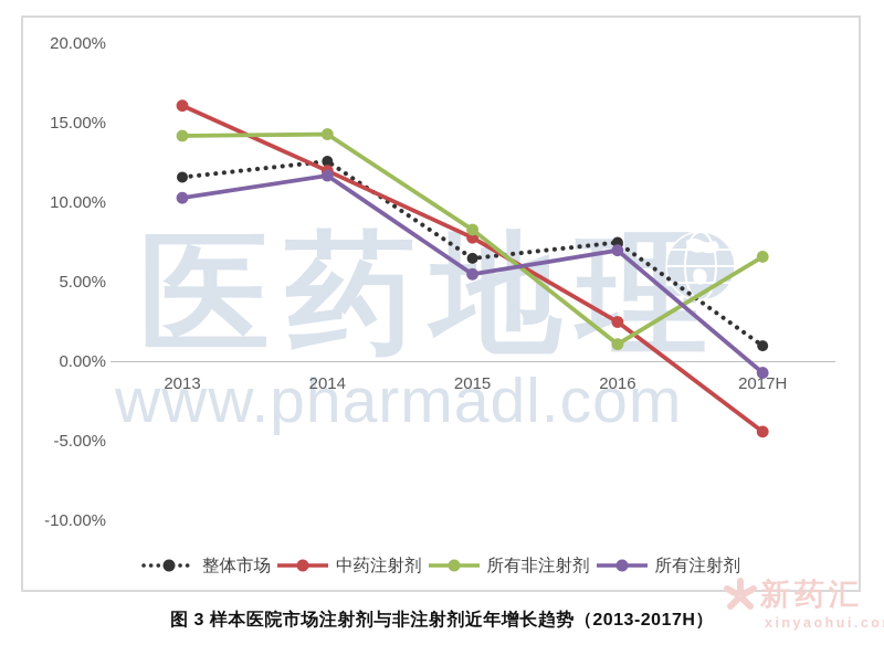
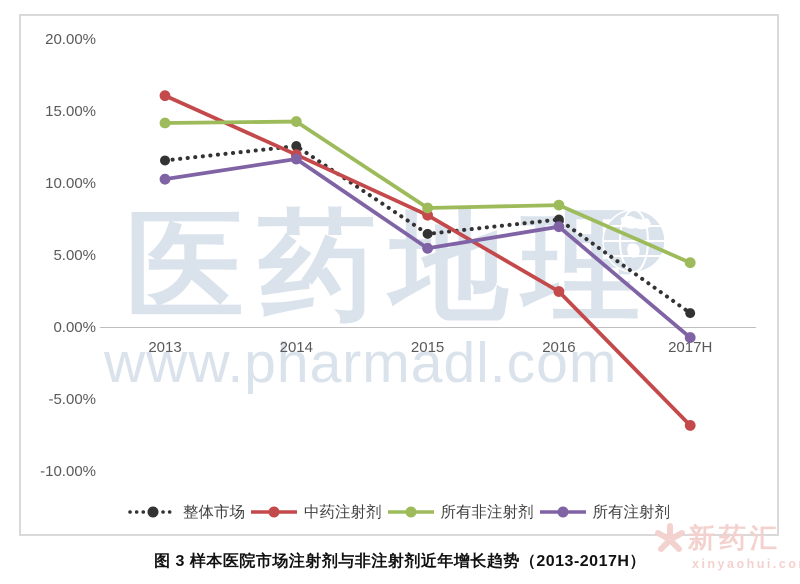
所有非注射剂/2016: 1.1% -> 8.5%
中药注射剂/2017H: -4.4% -> -6.8%
所有非注射剂/2017H: 6.6% -> 4.5%
